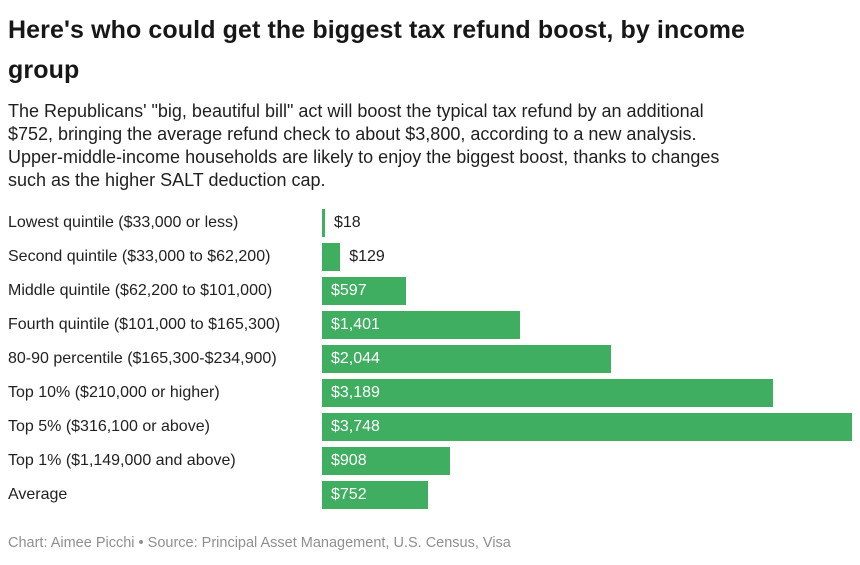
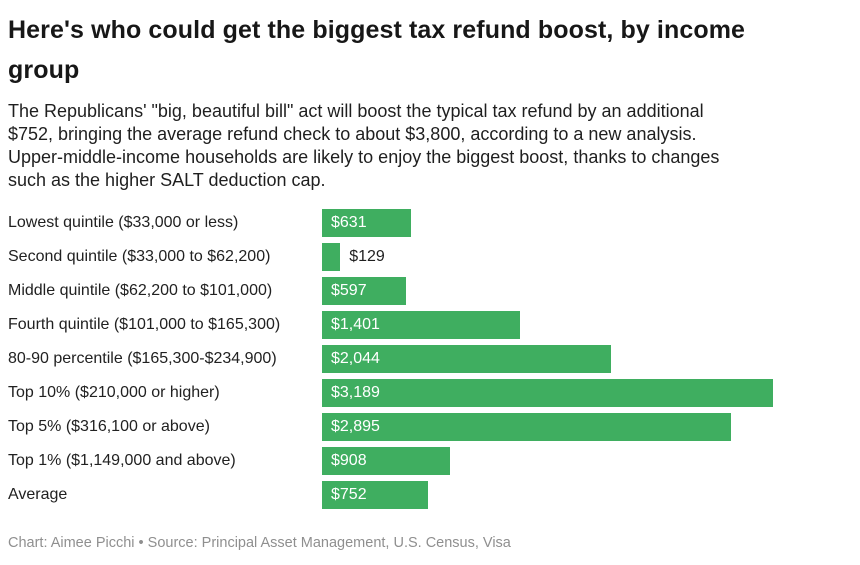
Lowest quintile ($33,000 or less): $18 -> $631
Top 5% ($316,100 or above): $3,748 -> $2,895
